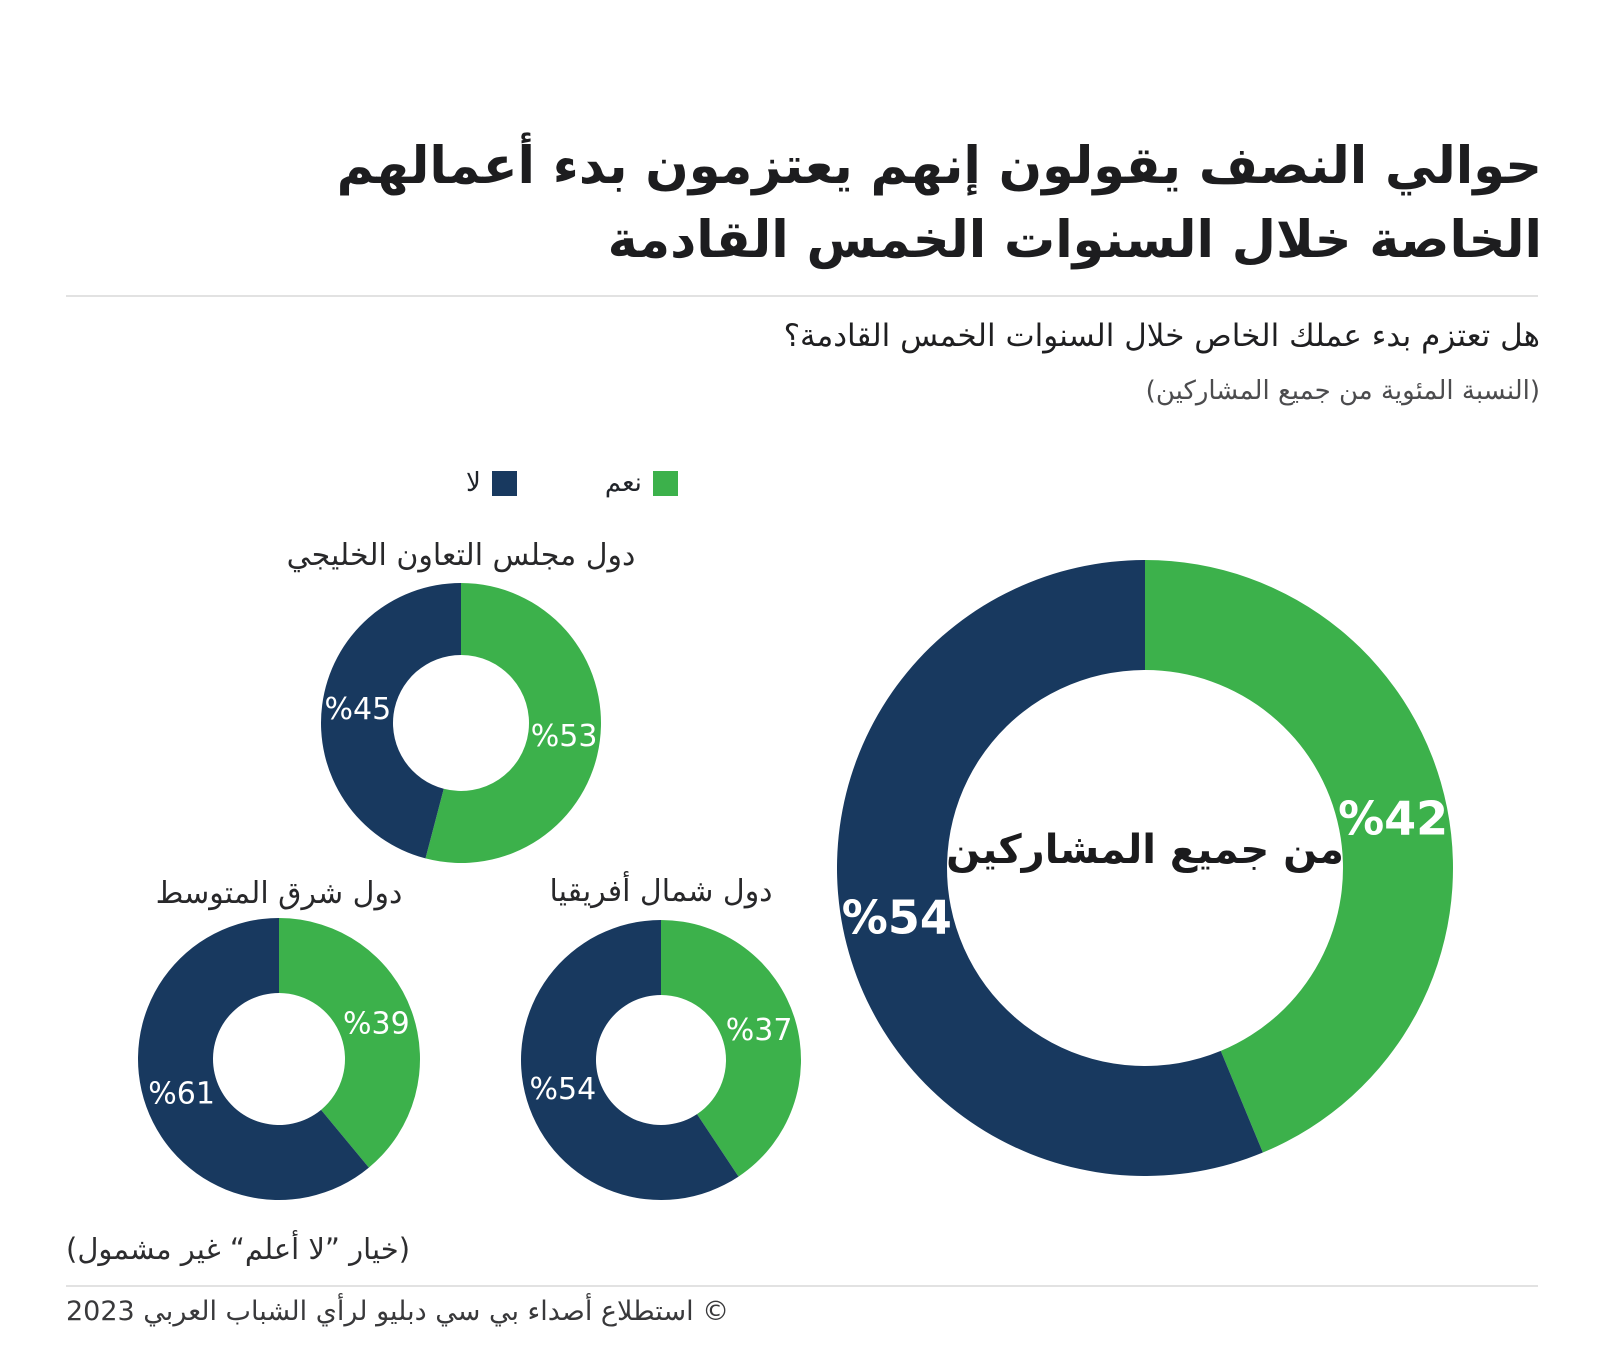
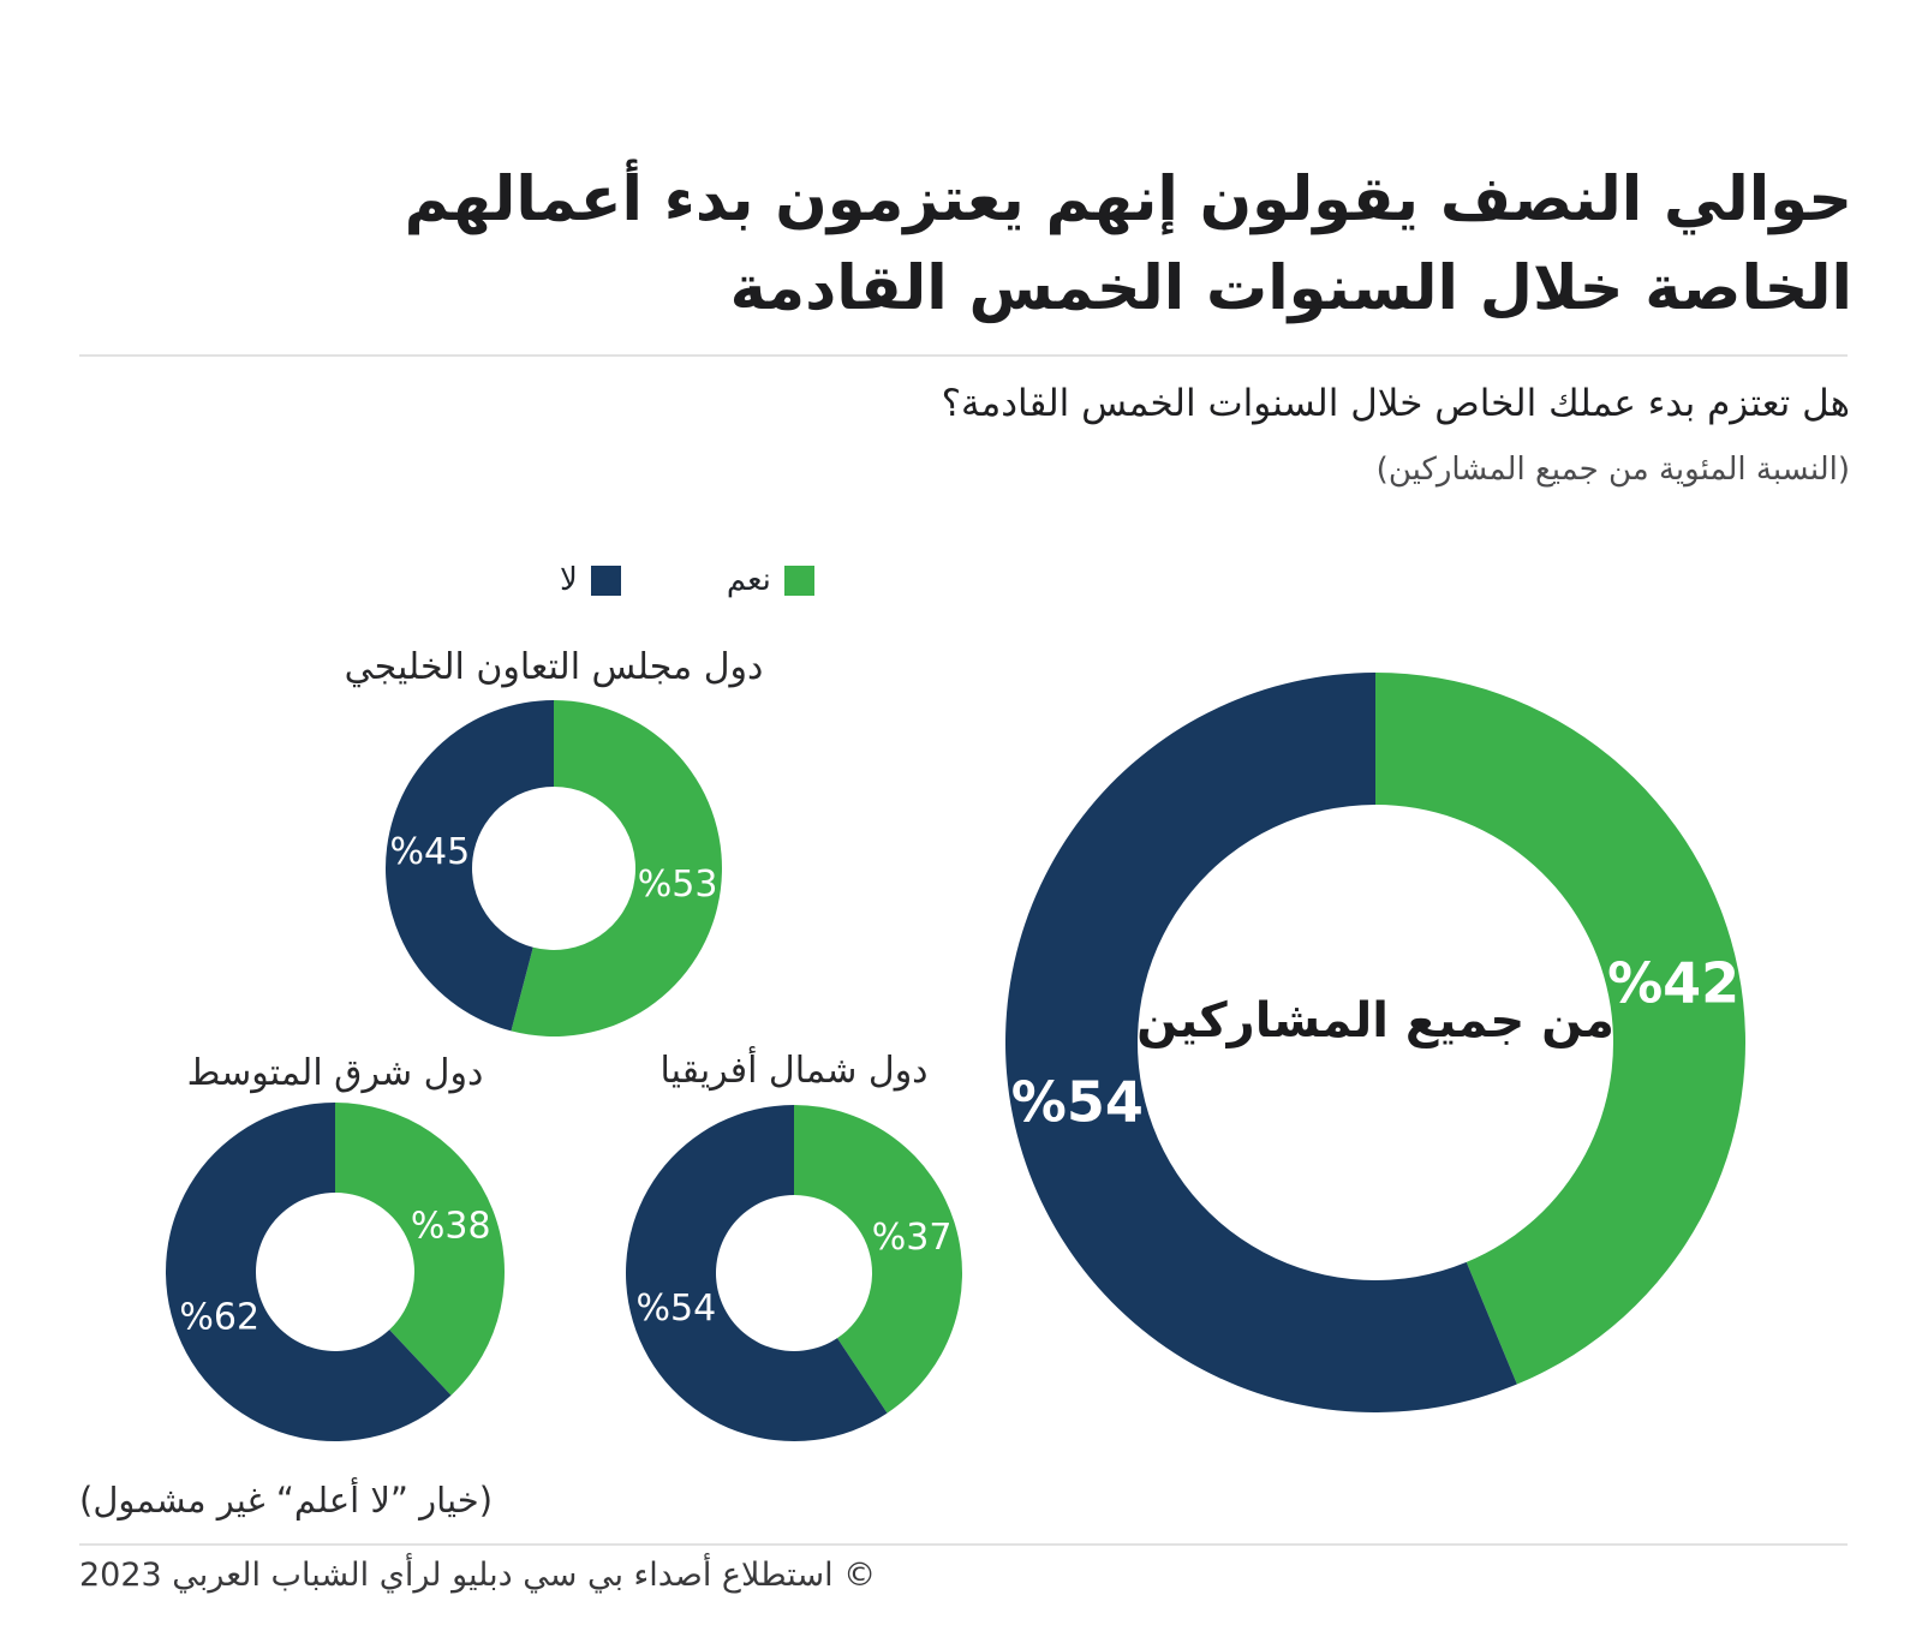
دول شرق المتوسط/نعم: 39 -> 38
دول شرق المتوسط/لا: 61 -> 62
